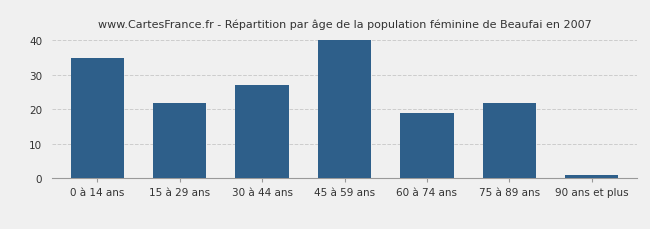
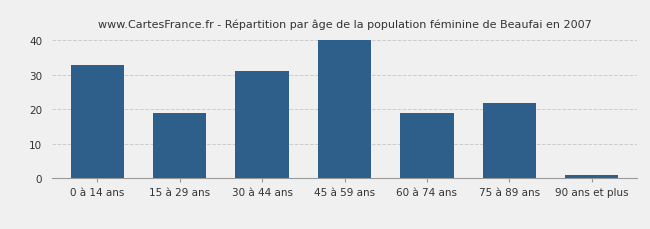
0 à 14 ans: 35 -> 33
15 à 29 ans: 22 -> 19
30 à 44 ans: 27 -> 31
